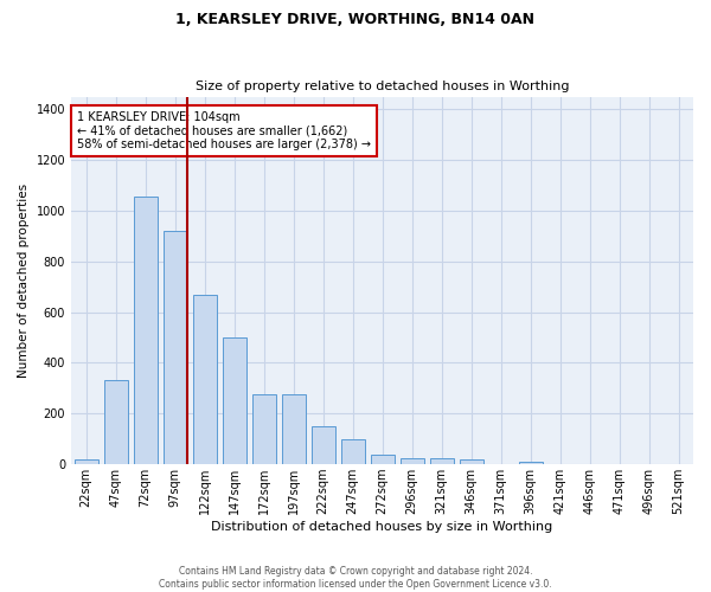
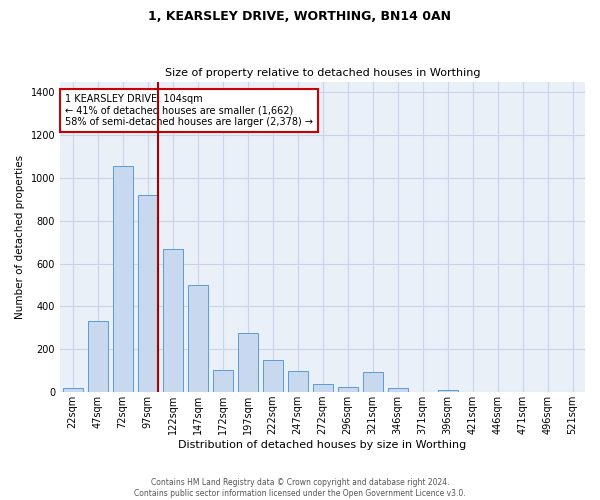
172sqm: 275 -> 105
321sqm: 22 -> 95
